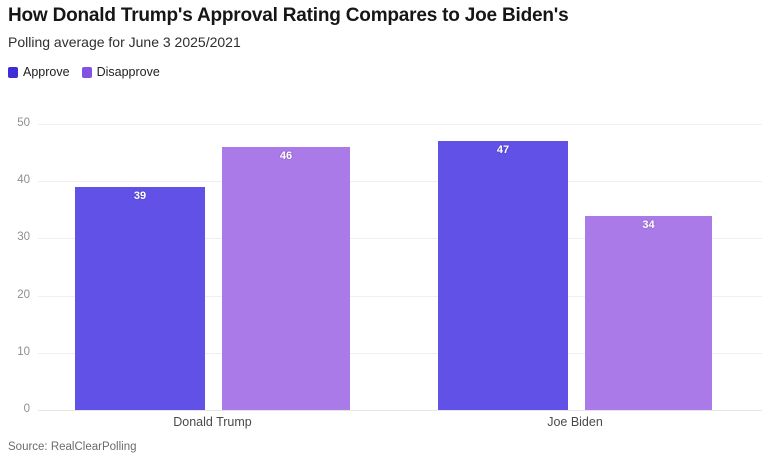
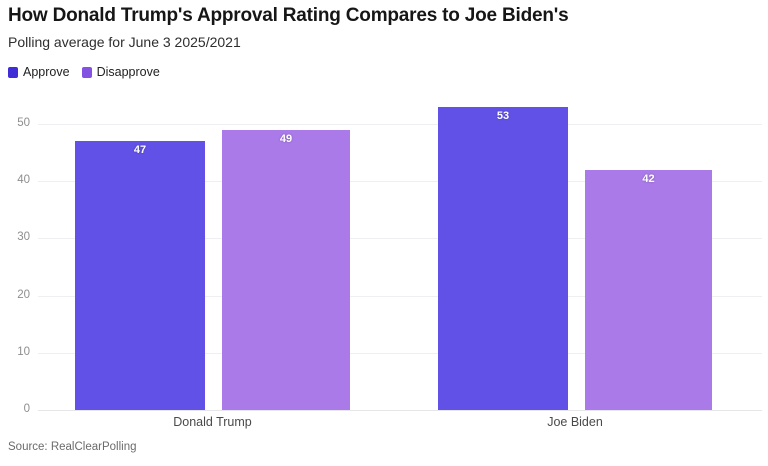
Approve/Donald Trump: 39 -> 47
Disapprove/Donald Trump: 46 -> 49
Approve/Joe Biden: 47 -> 53
Disapprove/Joe Biden: 34 -> 42
